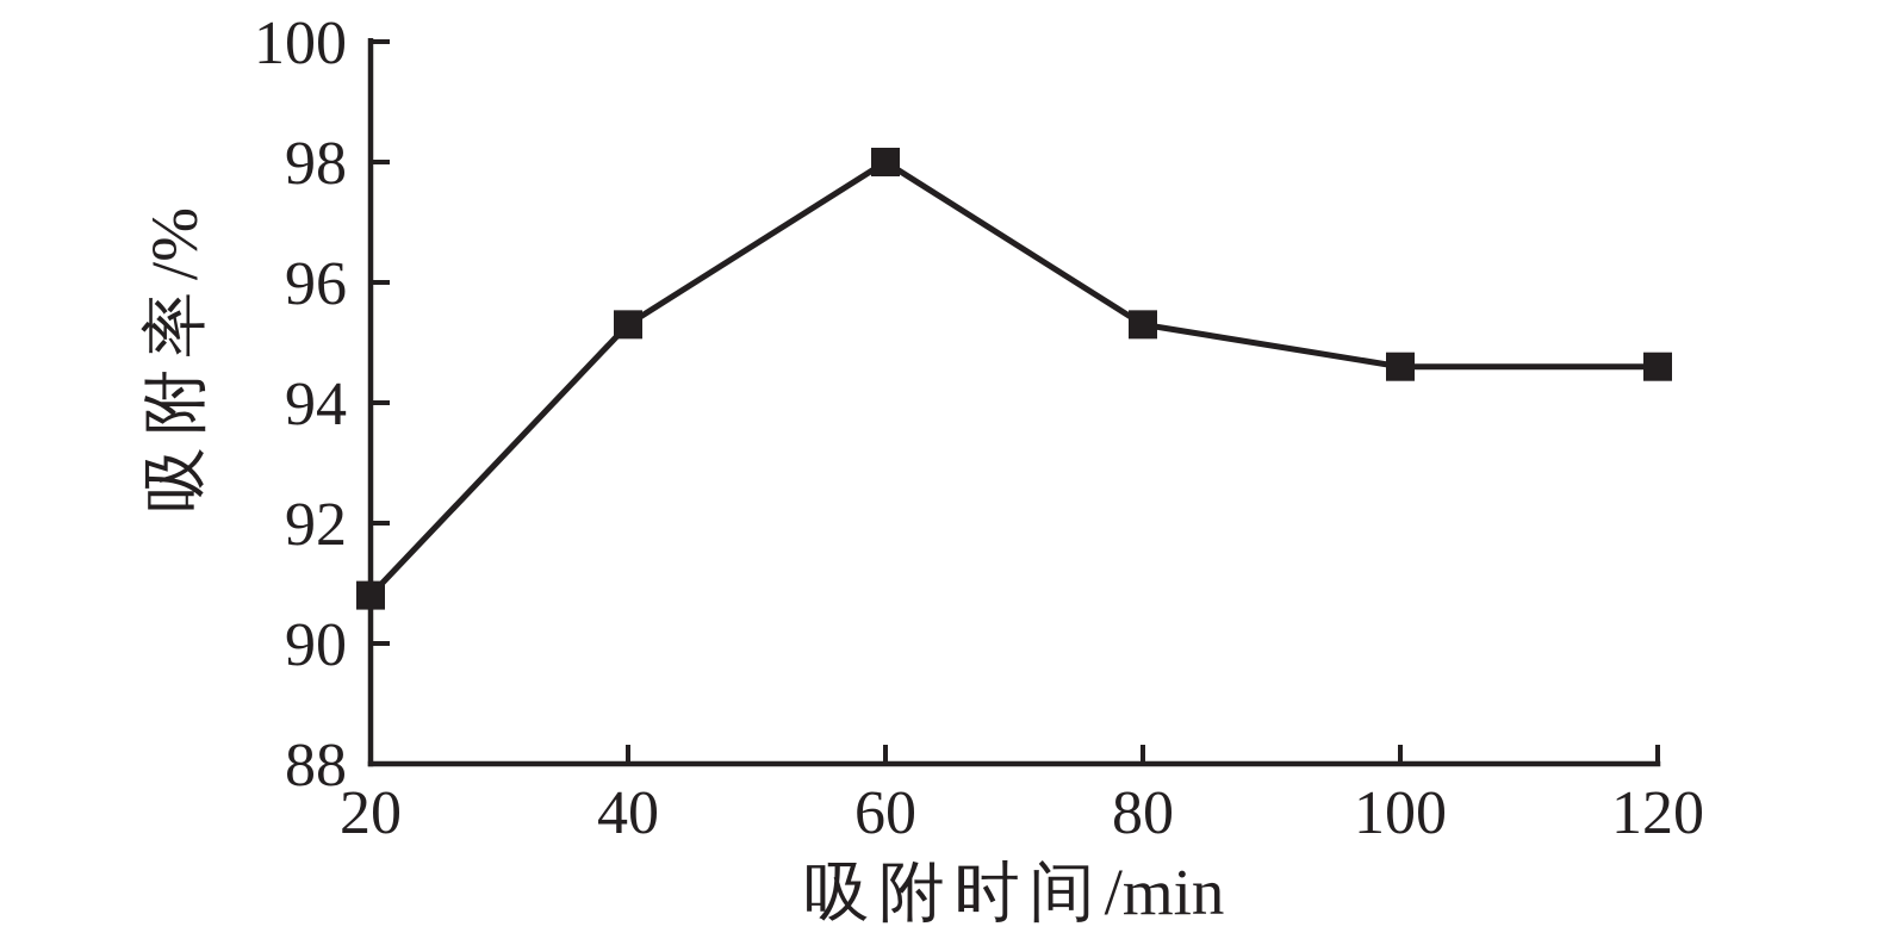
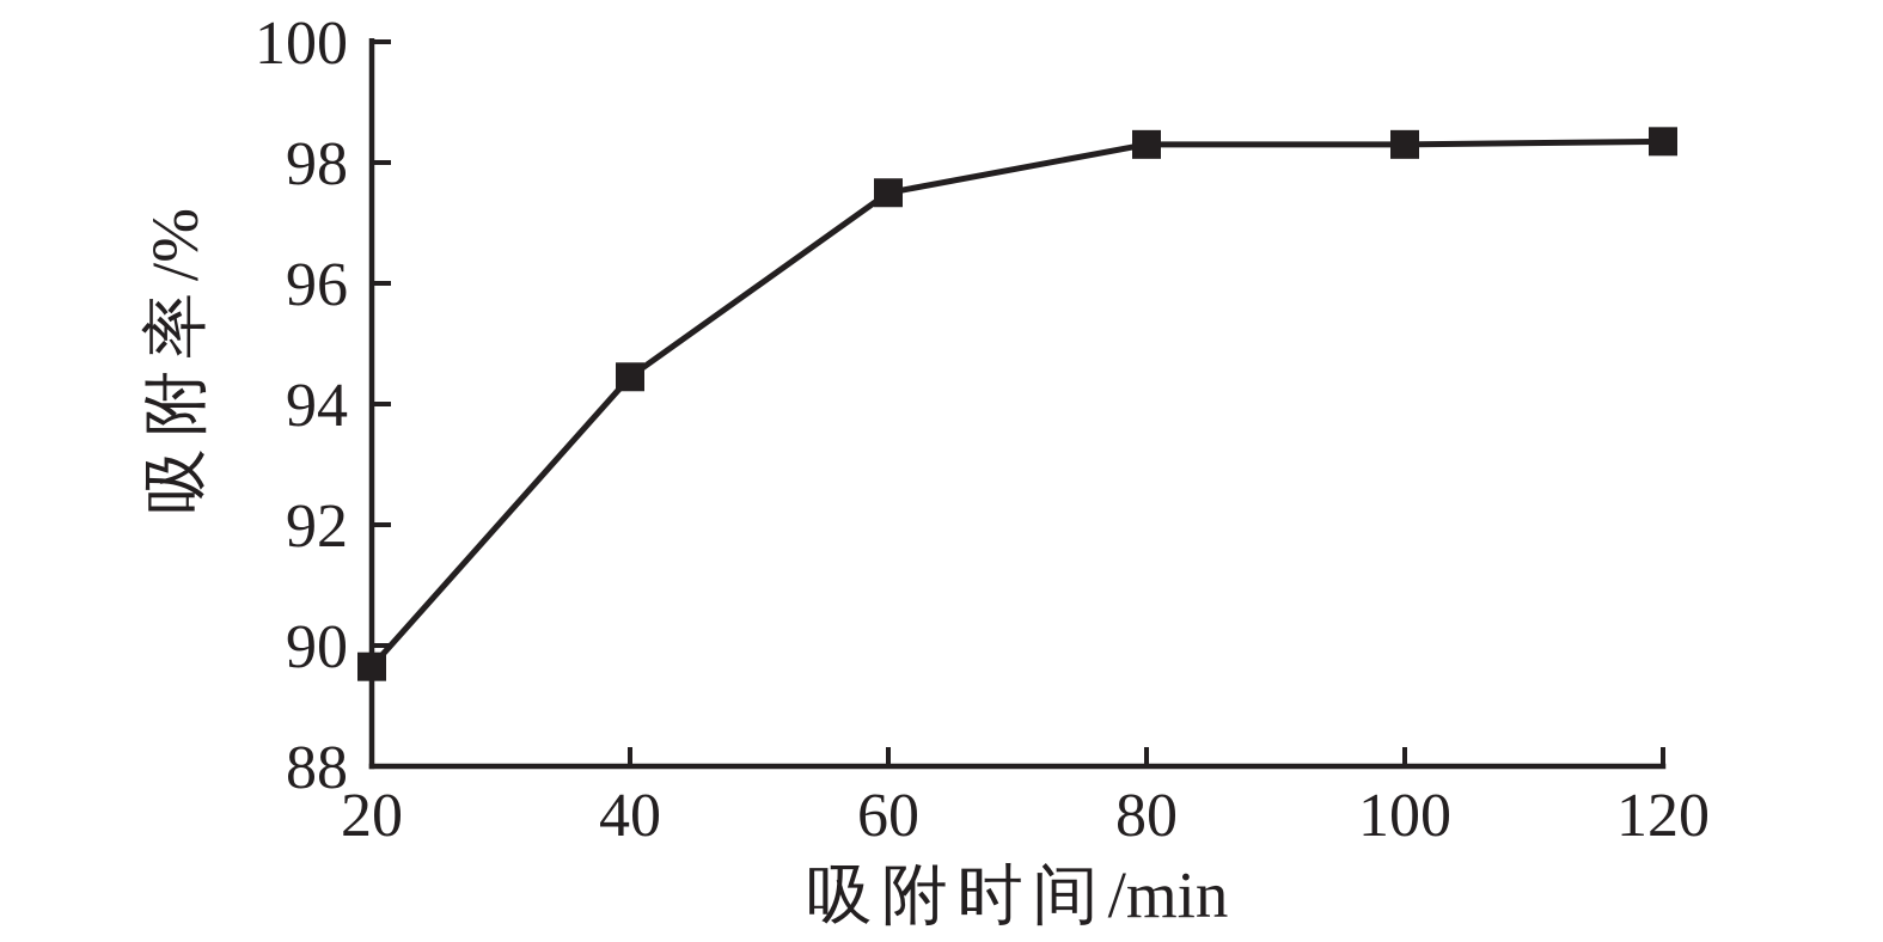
20: 90.8 -> 89.7
40: 95.3 -> 94.5
60: 98.0 -> 97.5
80: 95.3 -> 98.3
100: 94.6 -> 98.3
120: 94.6 -> 98.3
